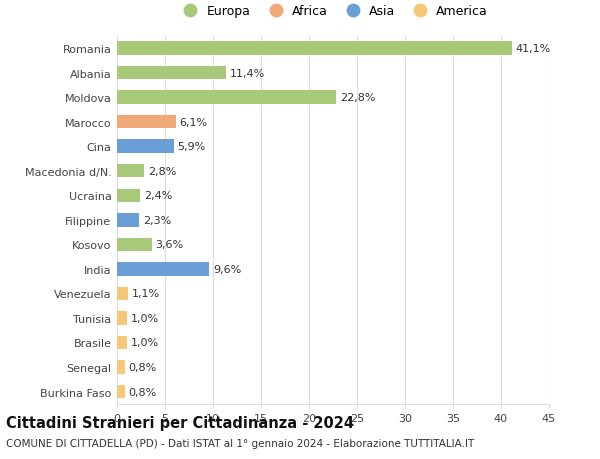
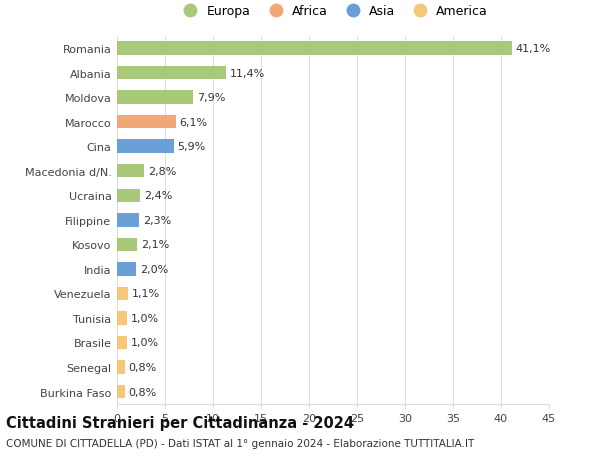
Moldova: 22,8% -> 7,9%
Kosovo: 3,6% -> 2,1%
India: 9,6% -> 2,0%
